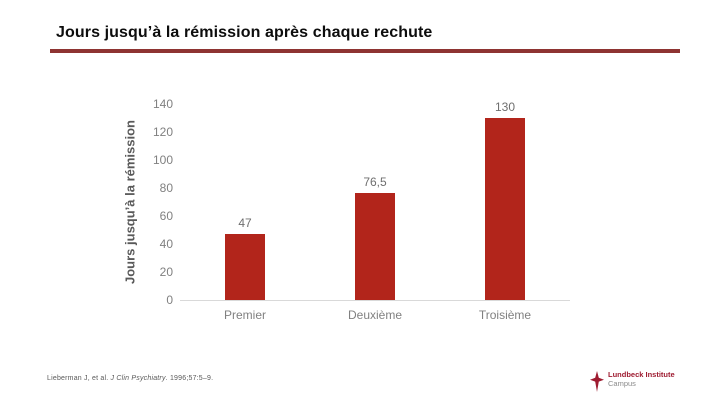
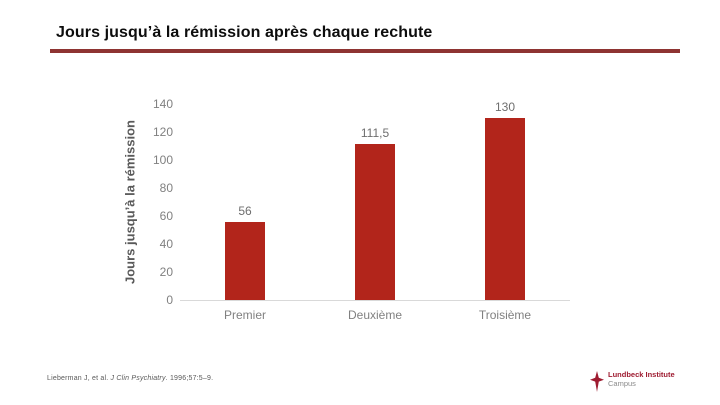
Premier: 47 -> 56
Deuxième: 76,5 -> 111,5
